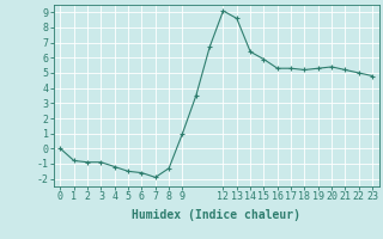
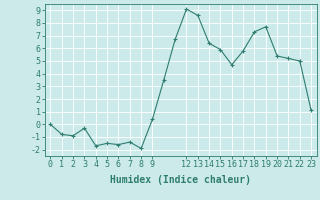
3: -0.9 -> -0.3
4: -1.2 -> -1.7
7: -1.9 -> -1.4
8: -1.3 -> -1.9
9: 1.0 -> 0.4
16: 5.3 -> 4.7
17: 5.3 -> 5.8
18: 5.2 -> 7.3
19: 5.3 -> 7.7
23: 4.8 -> 1.1
